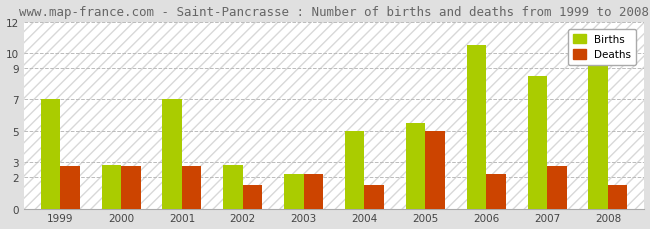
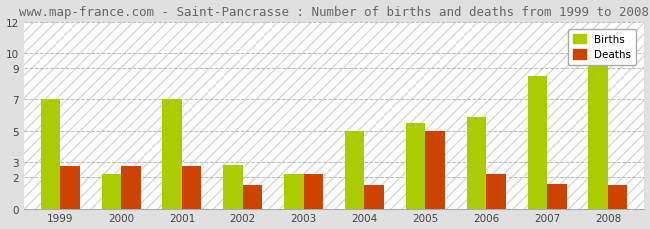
Births/2000: 2.8 -> 2.2
Births/2006: 10.5 -> 5.9
Deaths/2007: 2.8 -> 1.6
